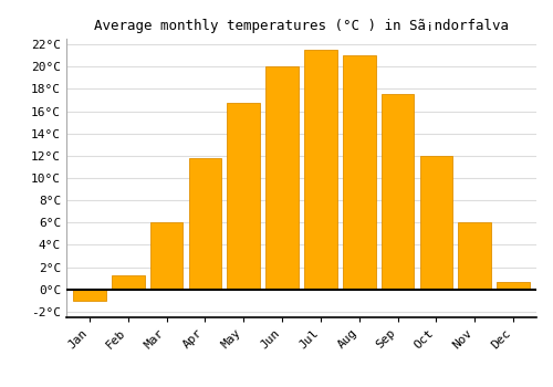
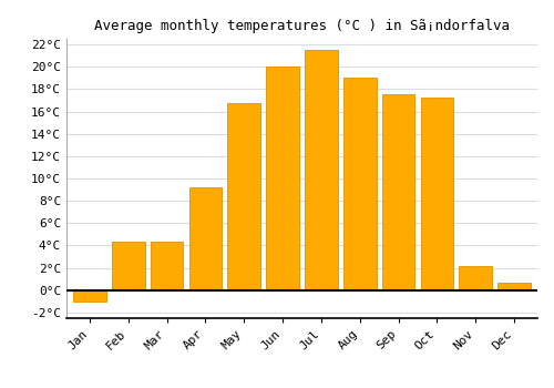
Feb: 1.3°C -> 4.3°C
Mar: 6.0°C -> 4.3°C
Apr: 11.8°C -> 9.2°C
Aug: 21.0°C -> 19.0°C
Oct: 12.0°C -> 17.2°C
Nov: 6.0°C -> 2.2°C
